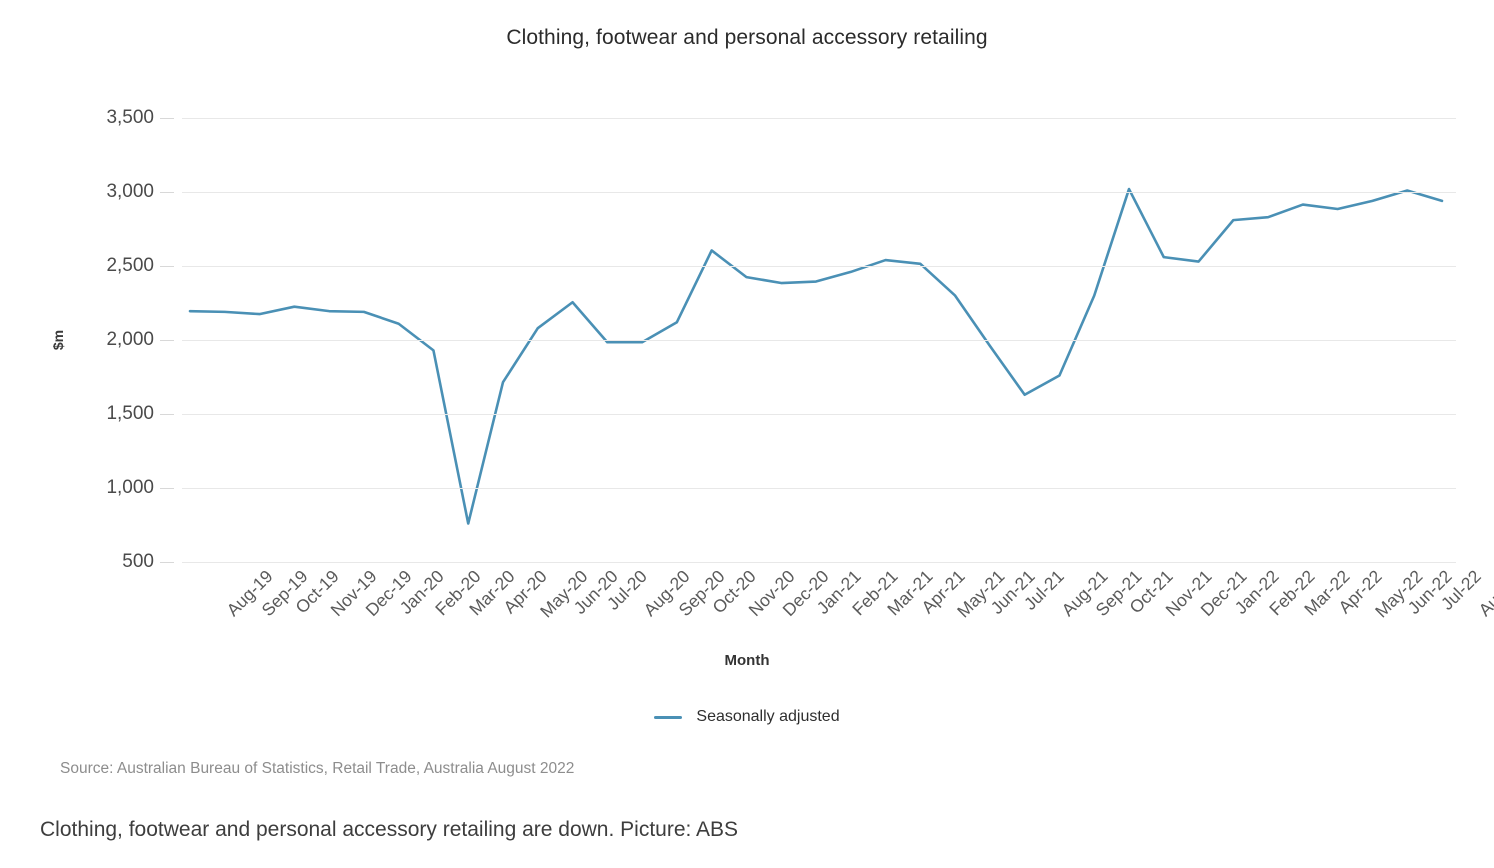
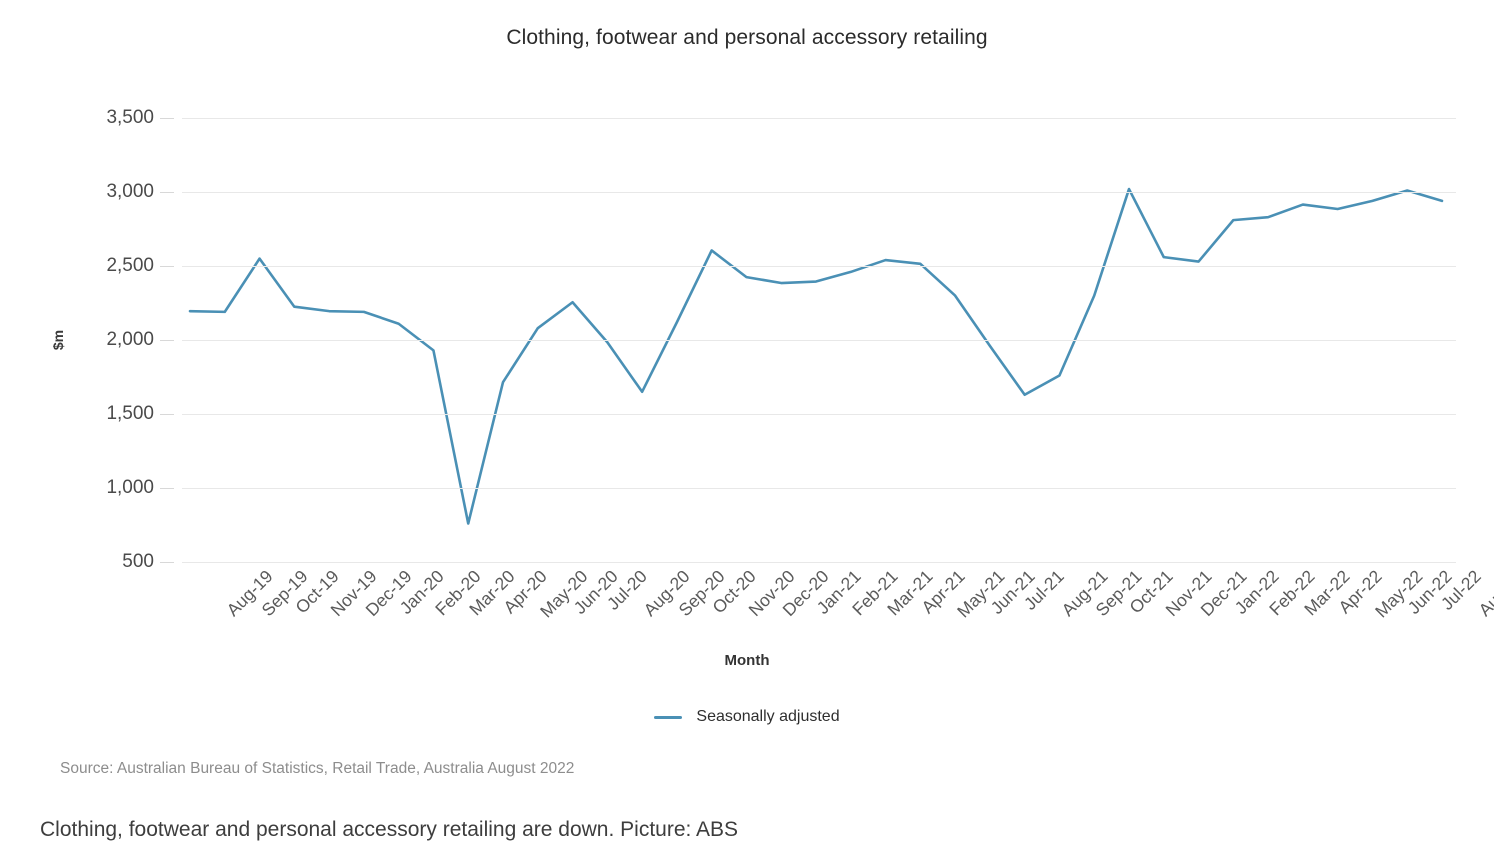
Oct-19: 2180 -> 2550
Sep-20: 1980 -> 1650
